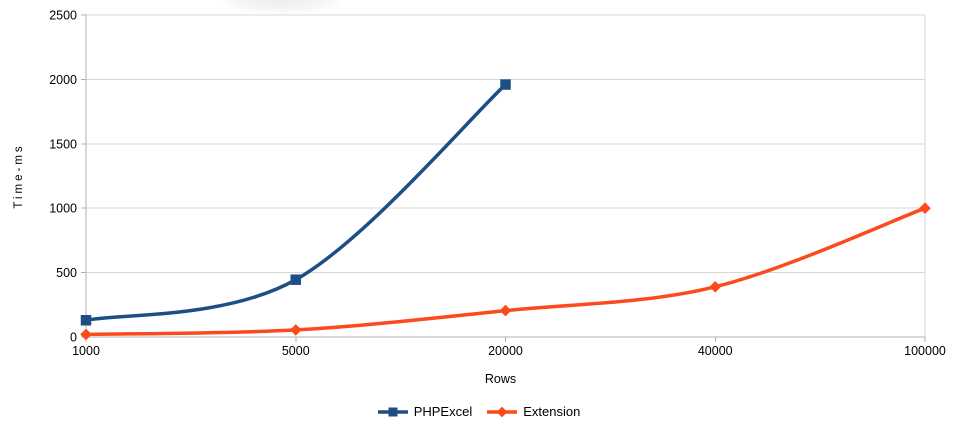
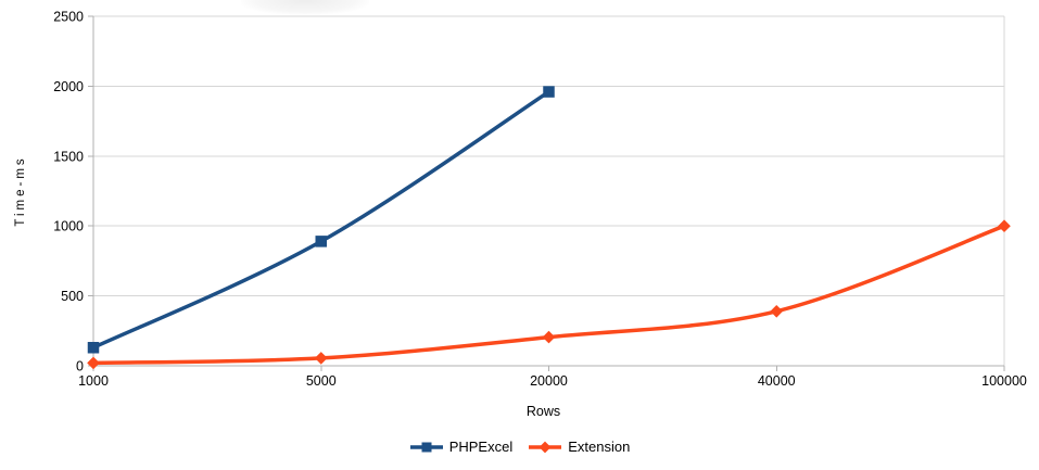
PHPExcel/5000: 440 -> 890
